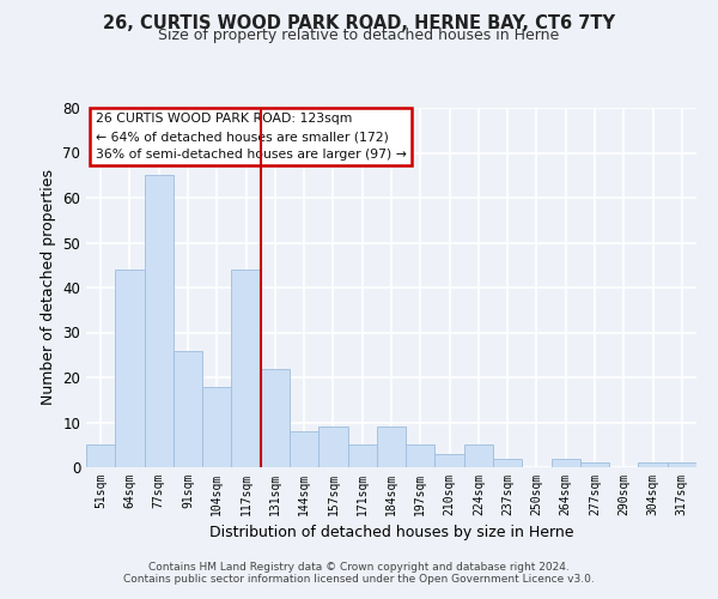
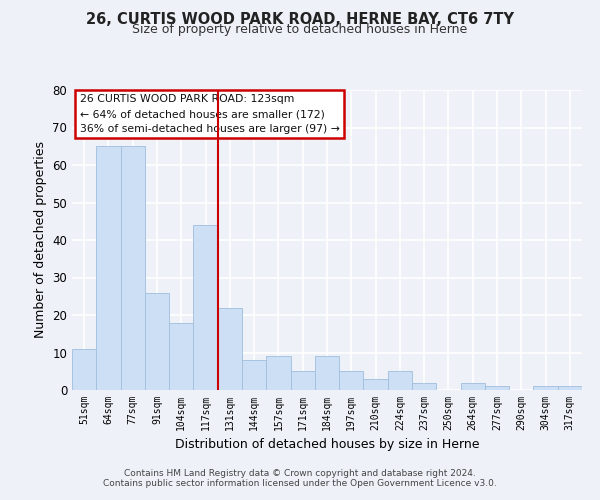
51sqm: 5 -> 11
64sqm: 44 -> 65
